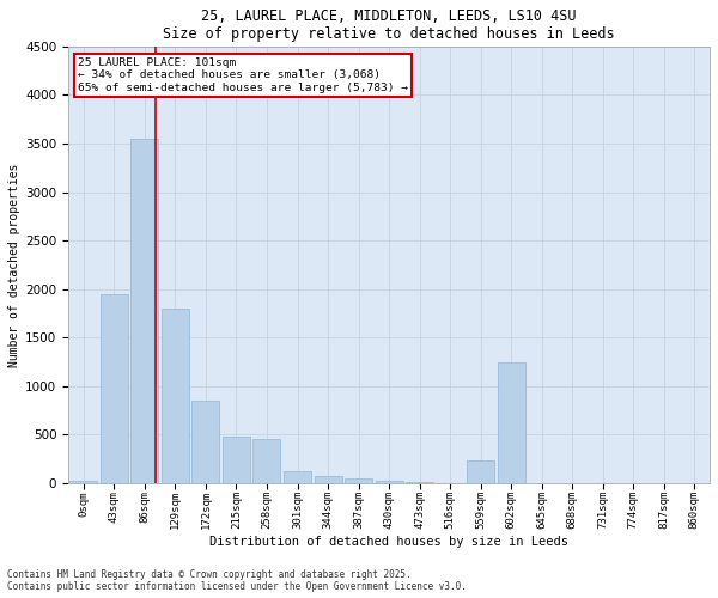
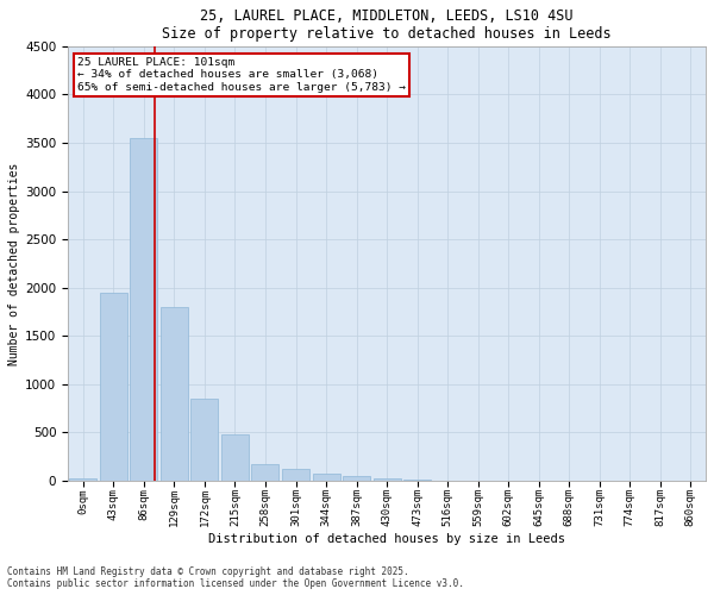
258sqm: 460 -> 180
559sqm: 240 -> 0
602sqm: 1240 -> 0
